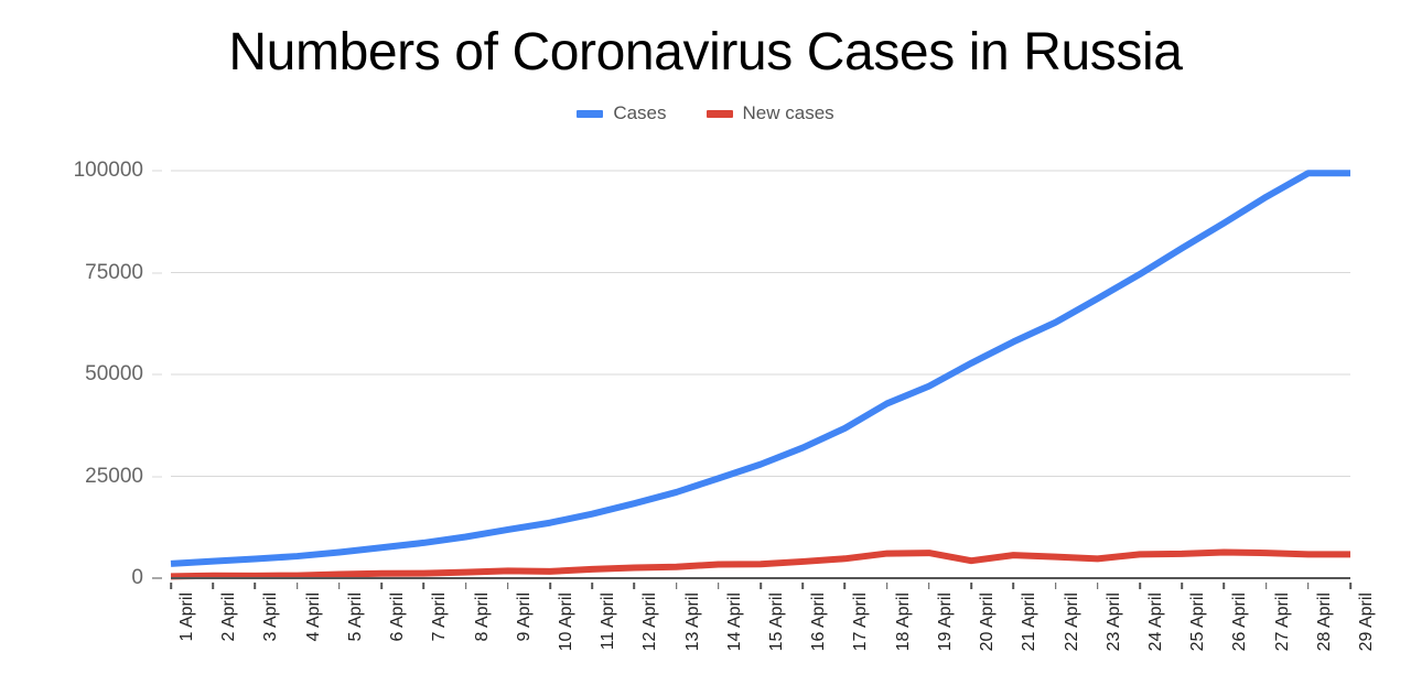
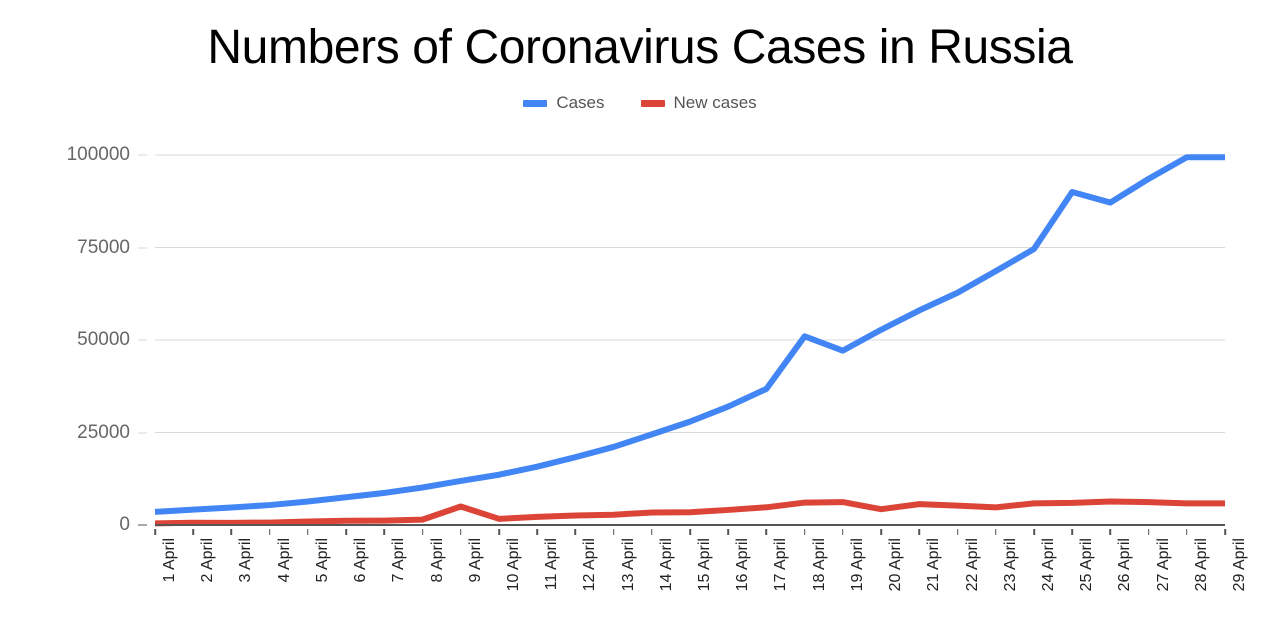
New cases/9 April: 2000 -> 5000
Cases/18 April: 43000 -> 51000
Cases/25 April: 81000 -> 90000
